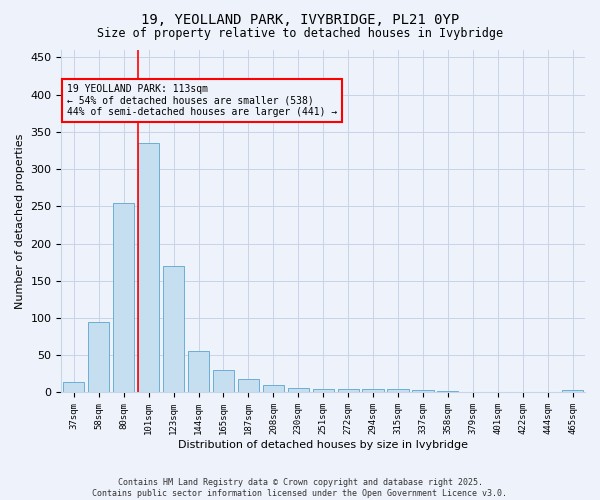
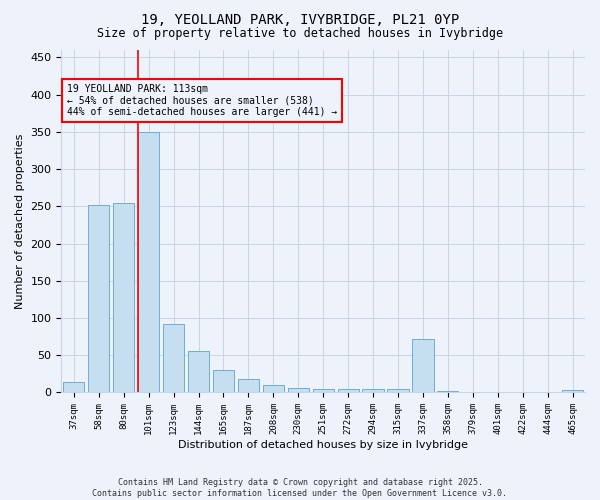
58sqm: 94 -> 252
101sqm: 335 -> 350
123sqm: 170 -> 92
337sqm: 3 -> 72
